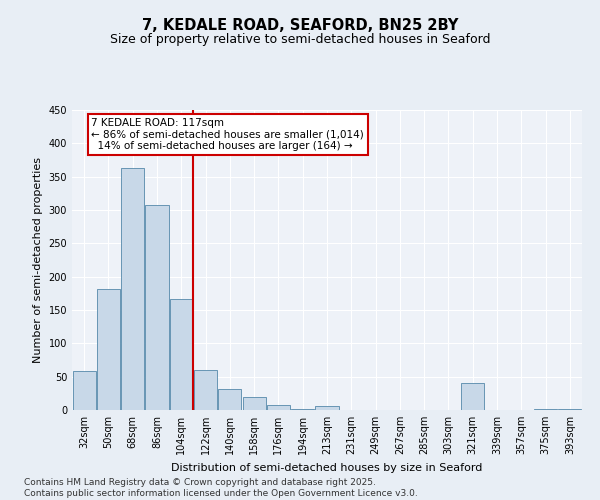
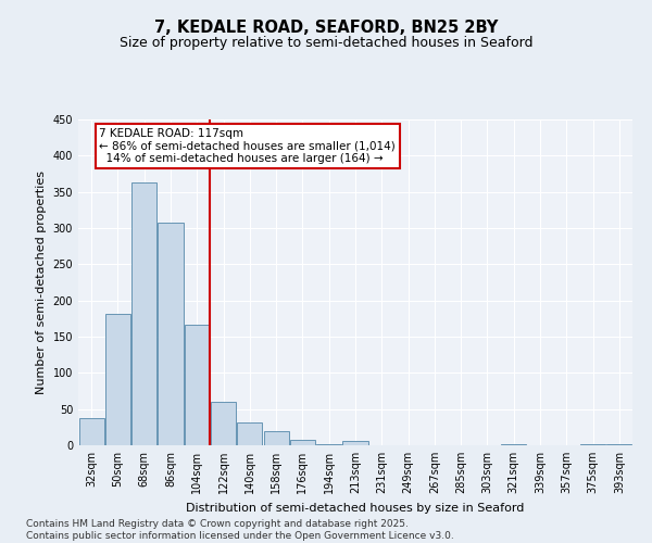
32sqm: 58 -> 37
321sqm: 40 -> 2
